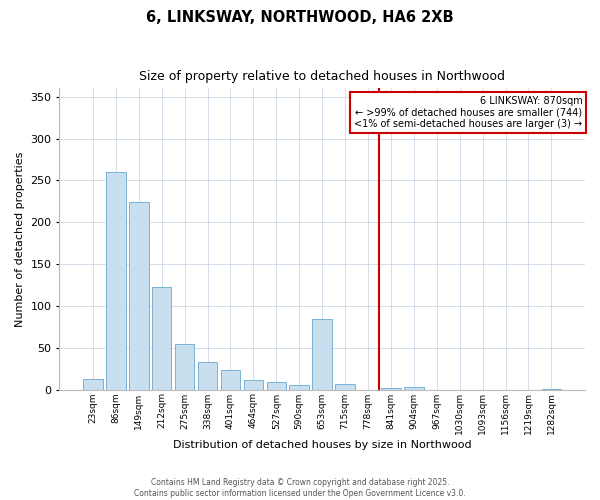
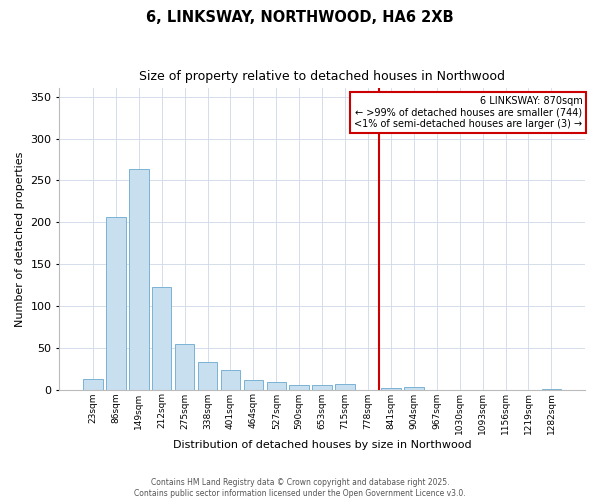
86sqm: 260 -> 206
149sqm: 224 -> 263
653sqm: 84 -> 5
